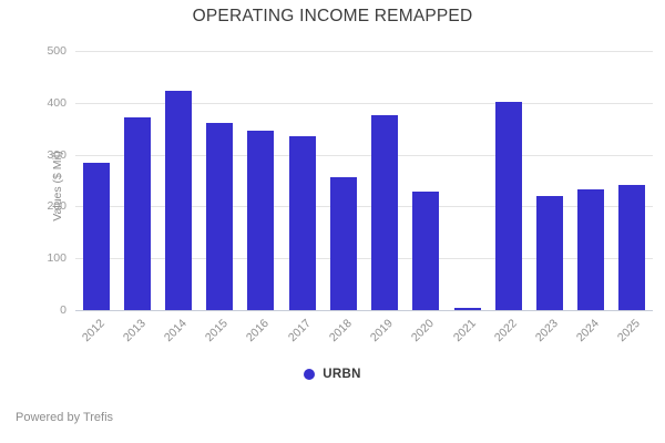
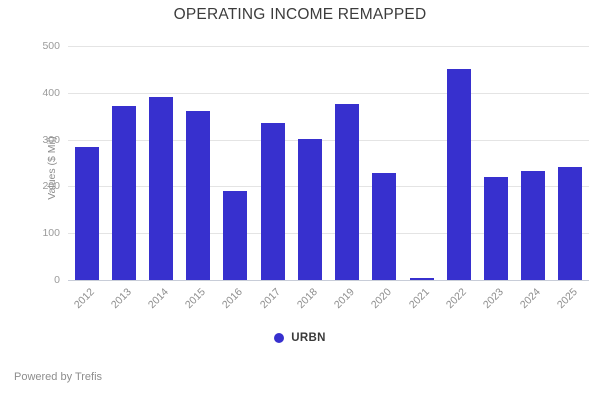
2014: 420 -> 390
2016: 350 -> 190
2018: 260 -> 300
2022: 400 -> 450
